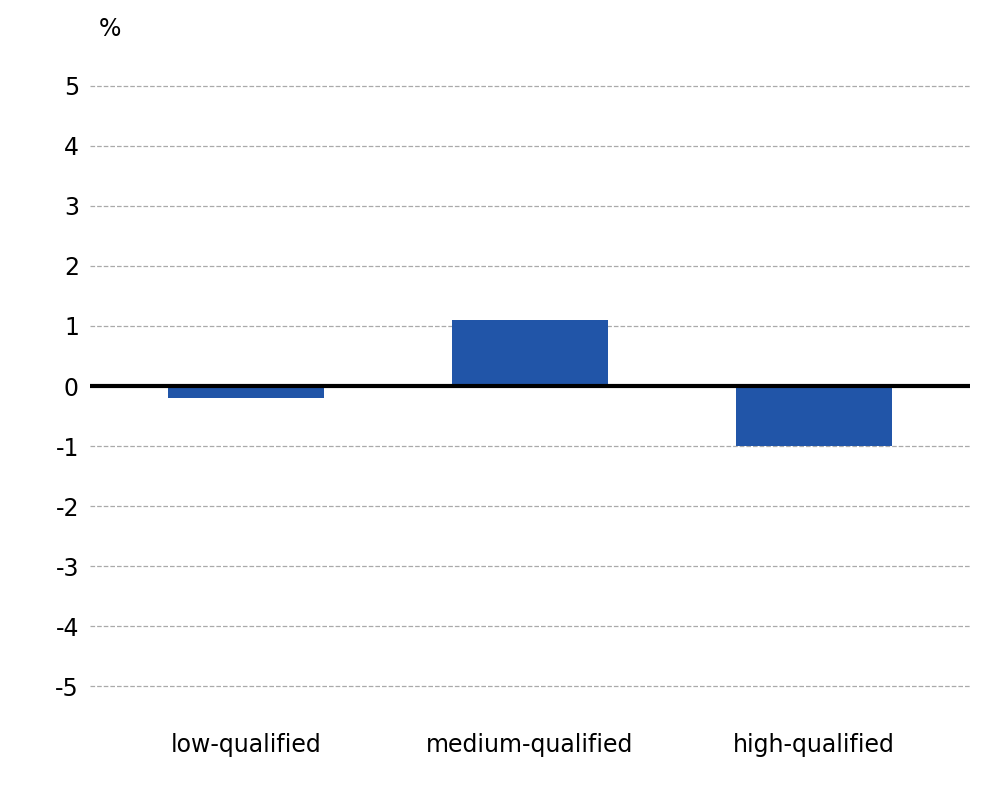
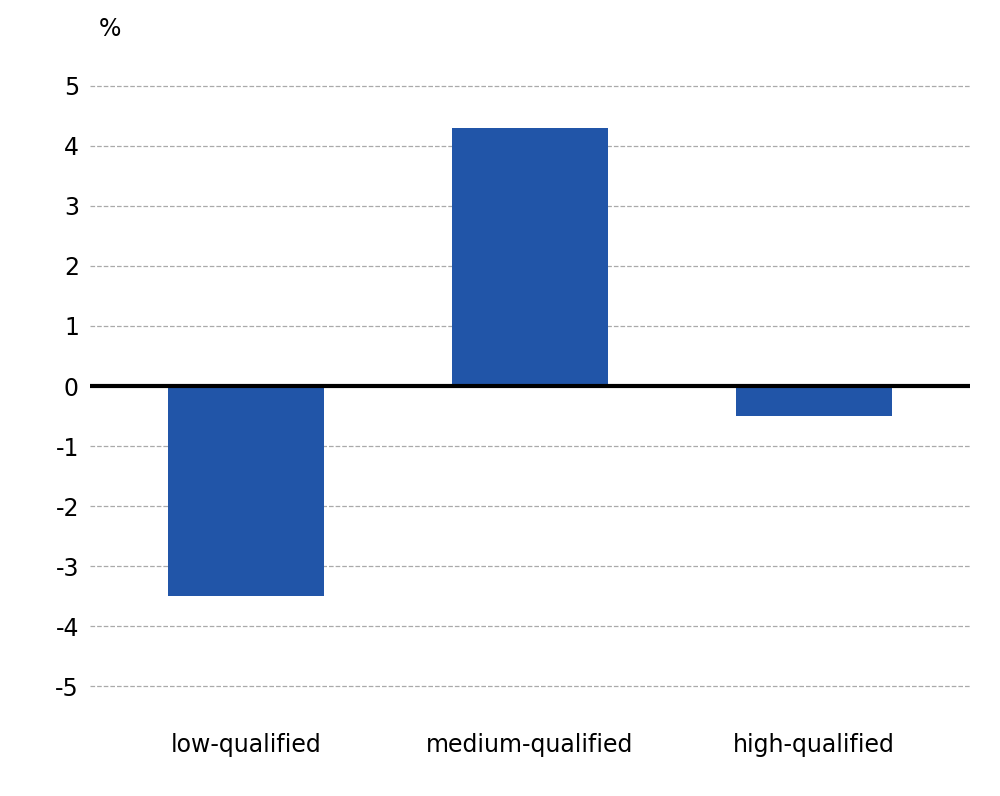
low-qualified: -0.2 -> -3.5
medium-qualified: 1.1 -> 4.3
high-qualified: -1.0 -> -0.5
